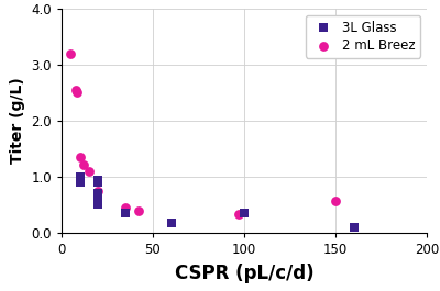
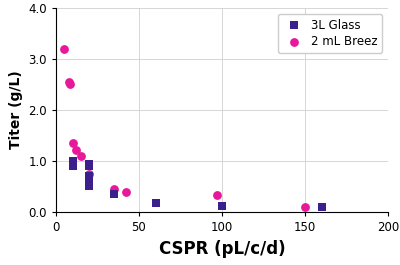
3L Glass/100: 0.36 -> 0.12
2 mL Breez/150: 0.56 -> 0.10
